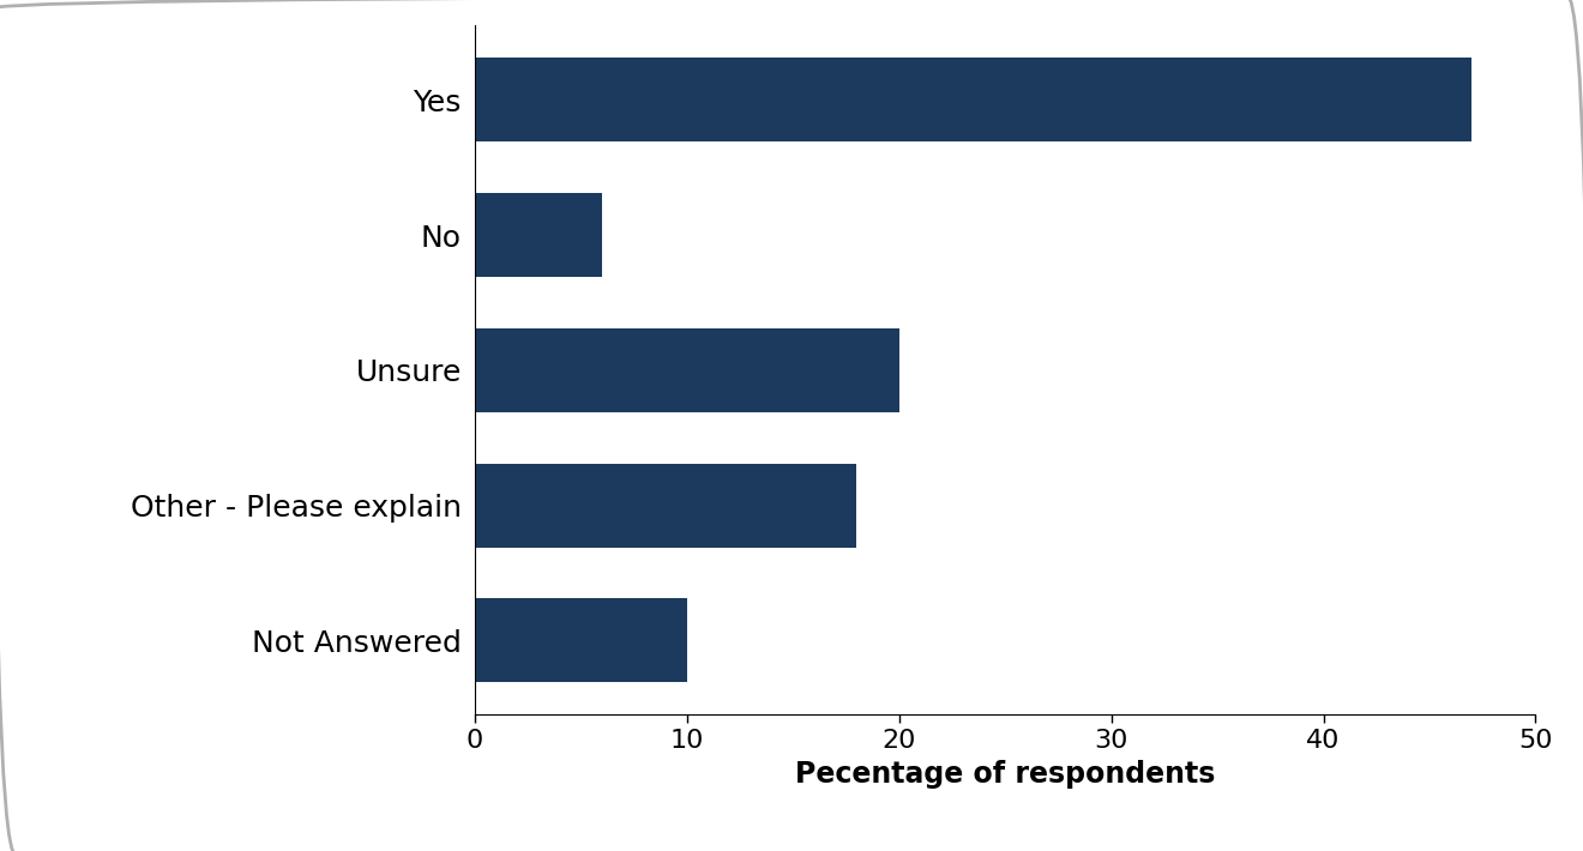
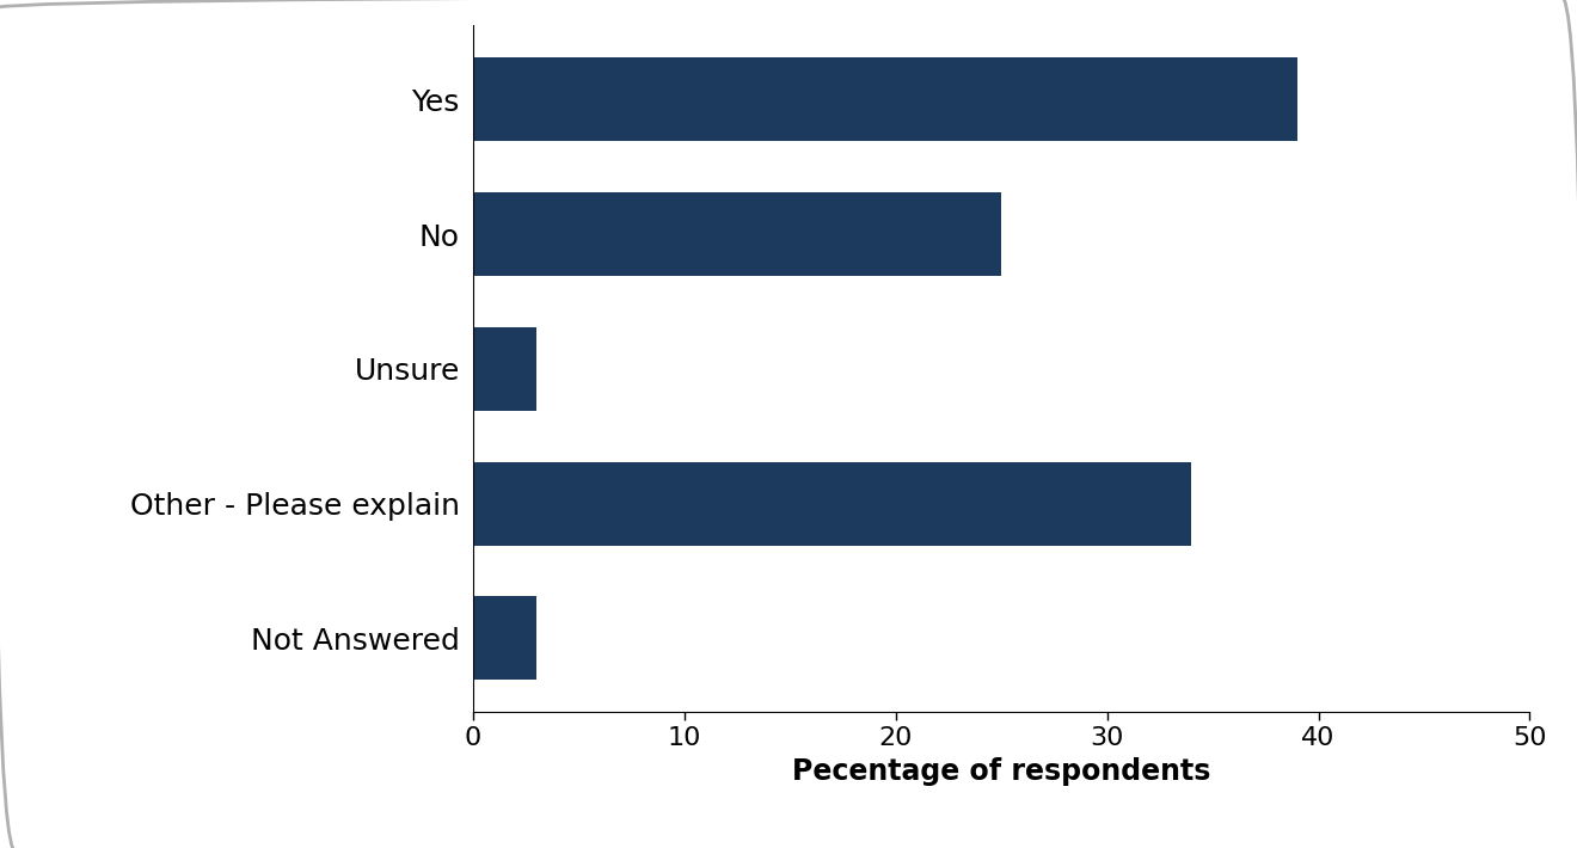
Yes: 47 -> 39
No: 6 -> 25
Unsure: 20 -> 3
Other - Please explain: 18 -> 34
Not Answered: 10 -> 3
